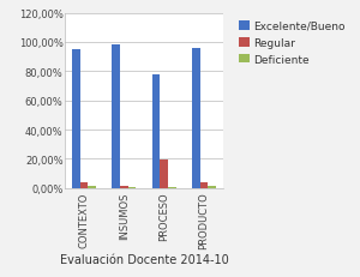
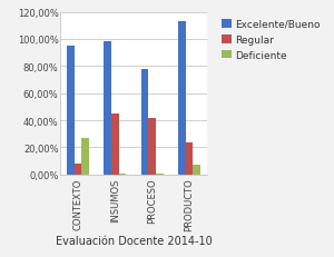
Regular/CONTEXTO: 4% -> 8%
Deficiente/CONTEXTO: 1% -> 27%
Regular/INSUMOS: 2% -> 45%
Regular/PROCESO: 20% -> 42%
Excelente/Bueno/PRODUCTO: 95% -> 113%
Regular/PRODUCTO: 4% -> 24%
Deficiente/PRODUCTO: 1% -> 7%
